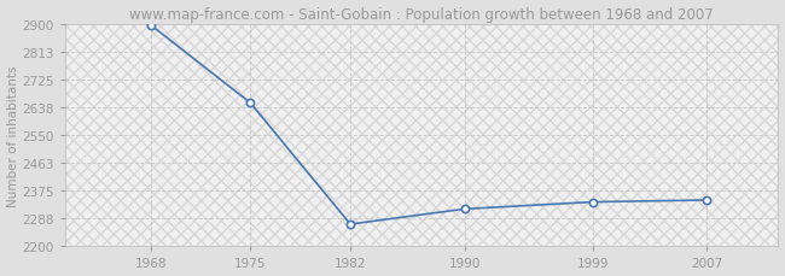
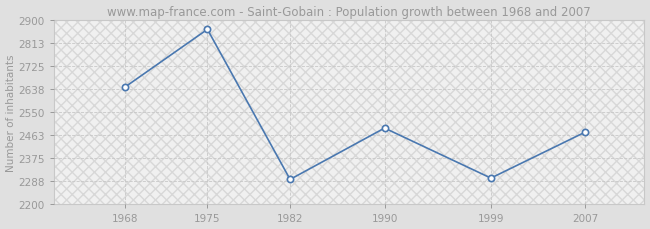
1968: 2898 -> 2645
1975: 2652 -> 2865
1982: 2270 -> 2295
1990: 2318 -> 2490
1999: 2340 -> 2300
2007: 2346 -> 2475
